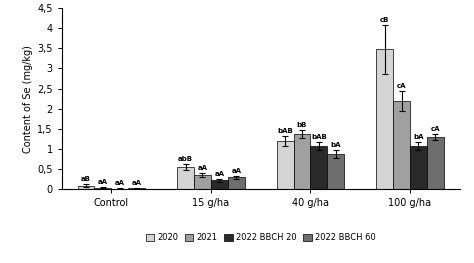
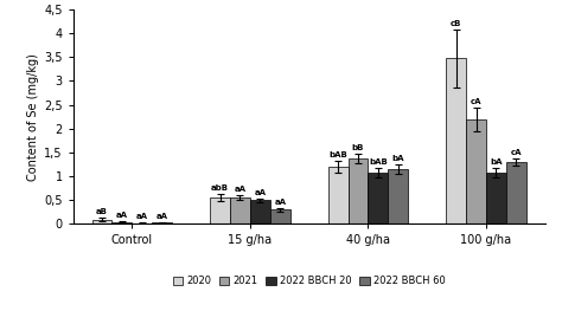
2021/15 g/ha: 0,36 -> 0,55
2022 BBCH 20/15 g/ha: 0,22 -> 0,50
2022 BBCH 60/40 g/ha: 0,88 -> 1,15
